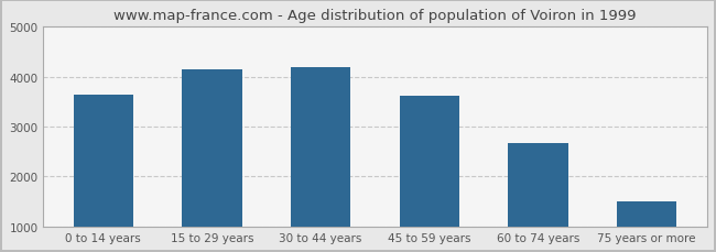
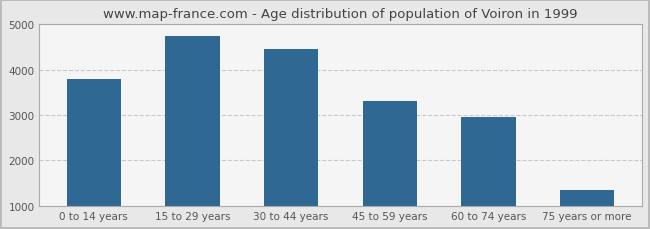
0 to 14 years: 3650 -> 3800
15 to 29 years: 4150 -> 4750
30 to 44 years: 4200 -> 4450
45 to 59 years: 3620 -> 3300
60 to 74 years: 2680 -> 2950
75 years or more: 1510 -> 1350
